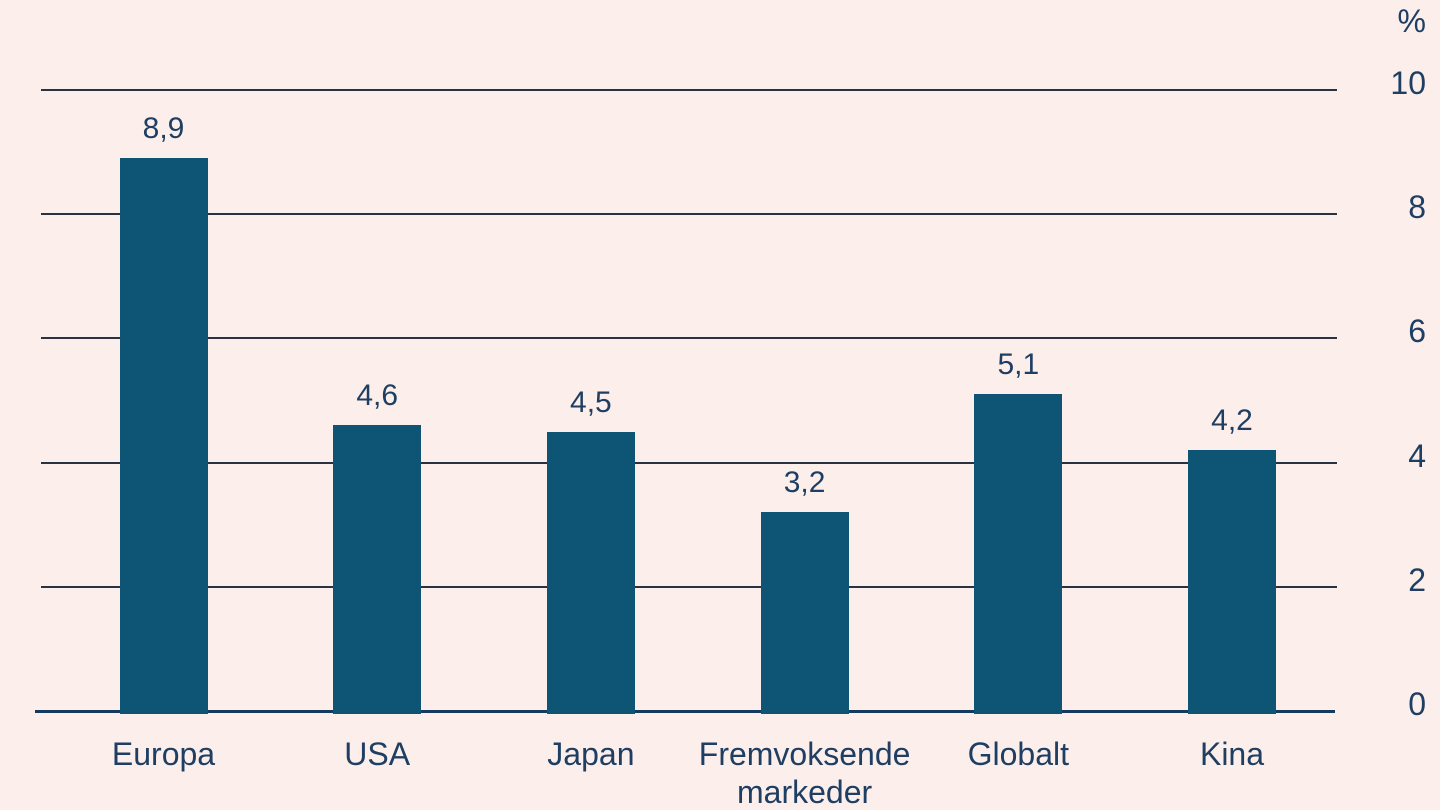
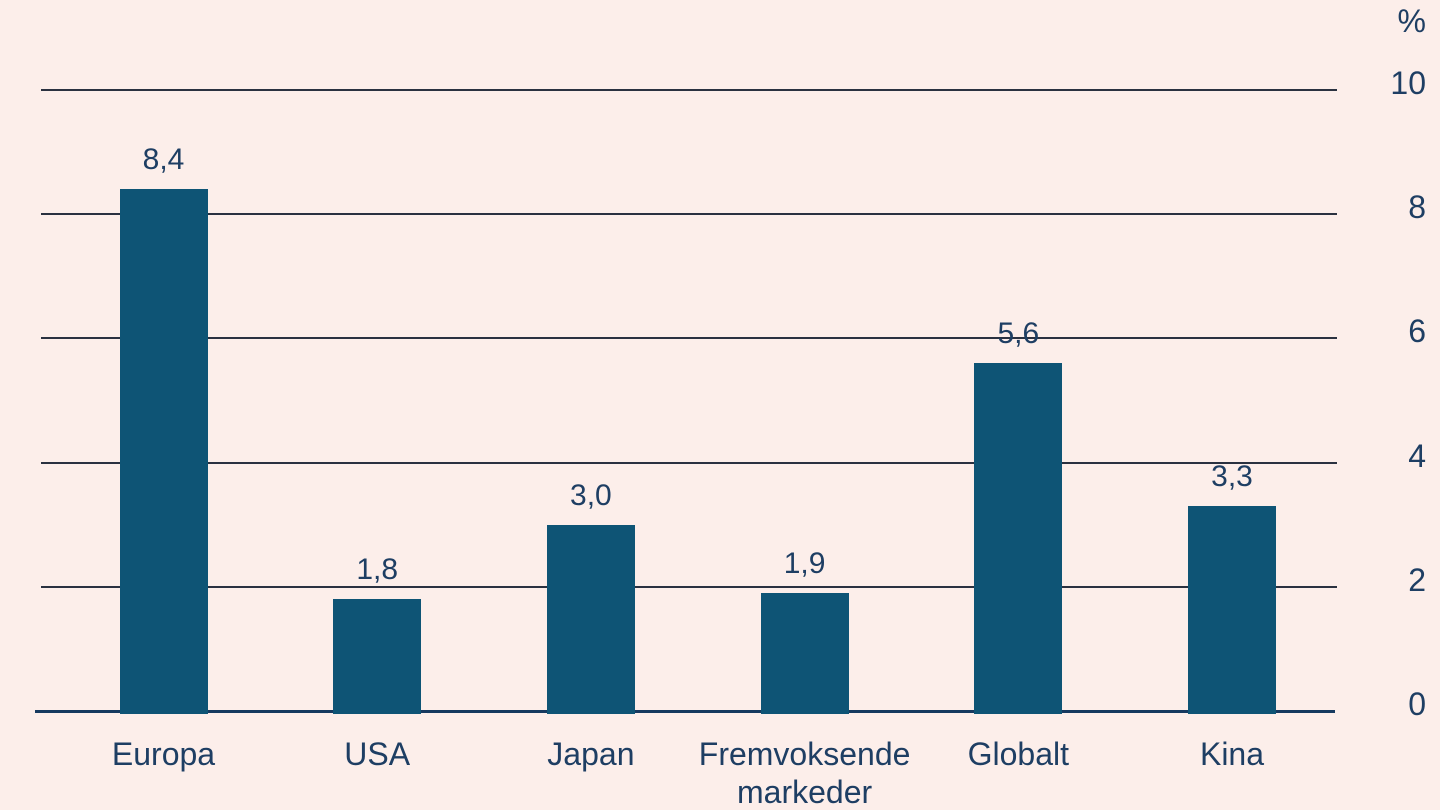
Europa: 8,9 -> 8,4
USA: 4,6 -> 1,8
Japan: 4,5 -> 3,0
Fremvoksende markeder: 3,2 -> 1,9
Globalt: 5,1 -> 5,6
Kina: 4,2 -> 3,3
